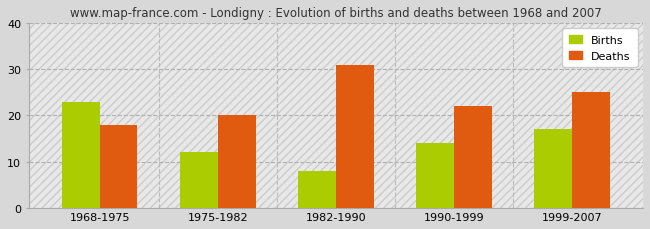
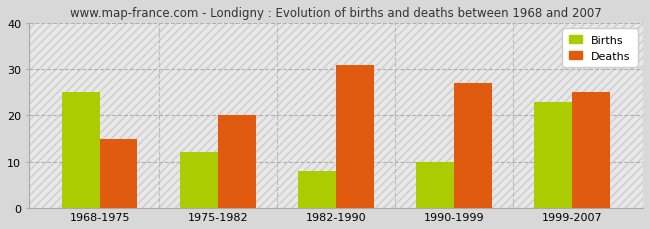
Births/1968-1975: 23 -> 25
Deaths/1968-1975: 18 -> 15
Births/1990-1999: 14 -> 10
Deaths/1990-1999: 22 -> 27
Births/1999-2007: 17 -> 23
